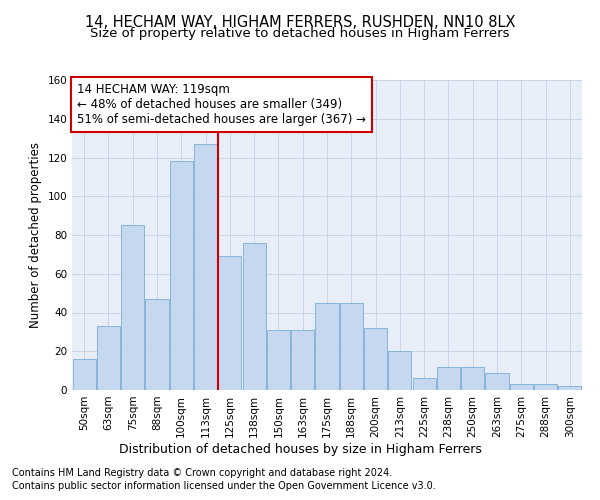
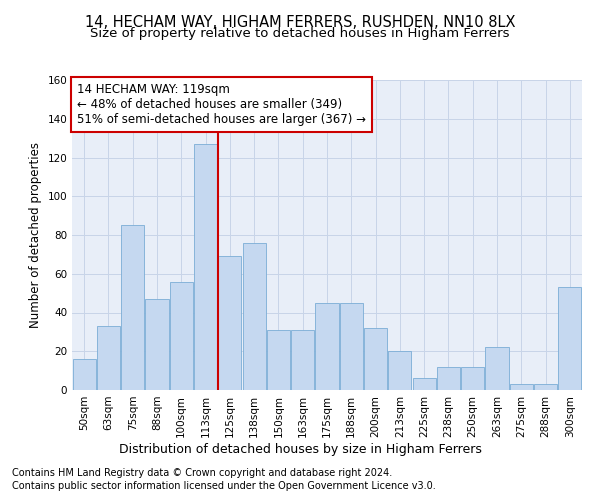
100sqm: 118 -> 56
263sqm: 9 -> 22
300sqm: 2 -> 53
